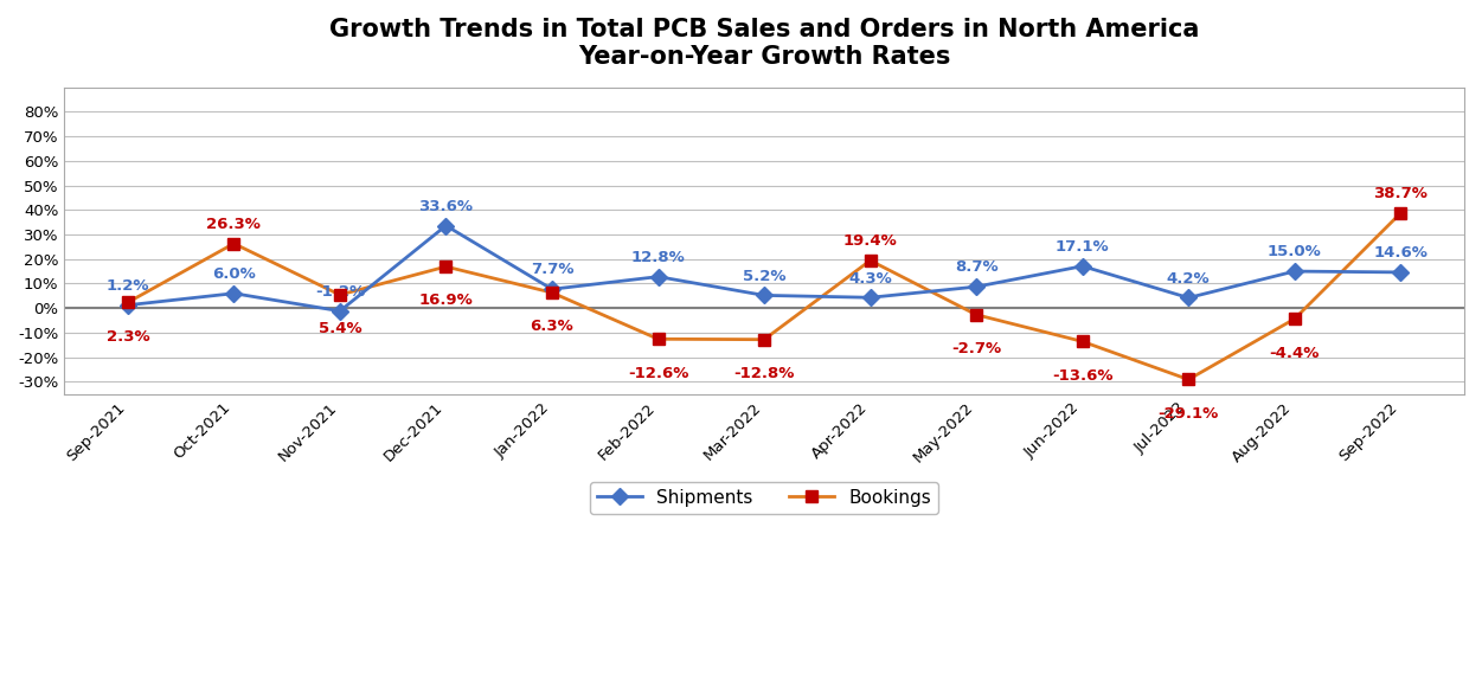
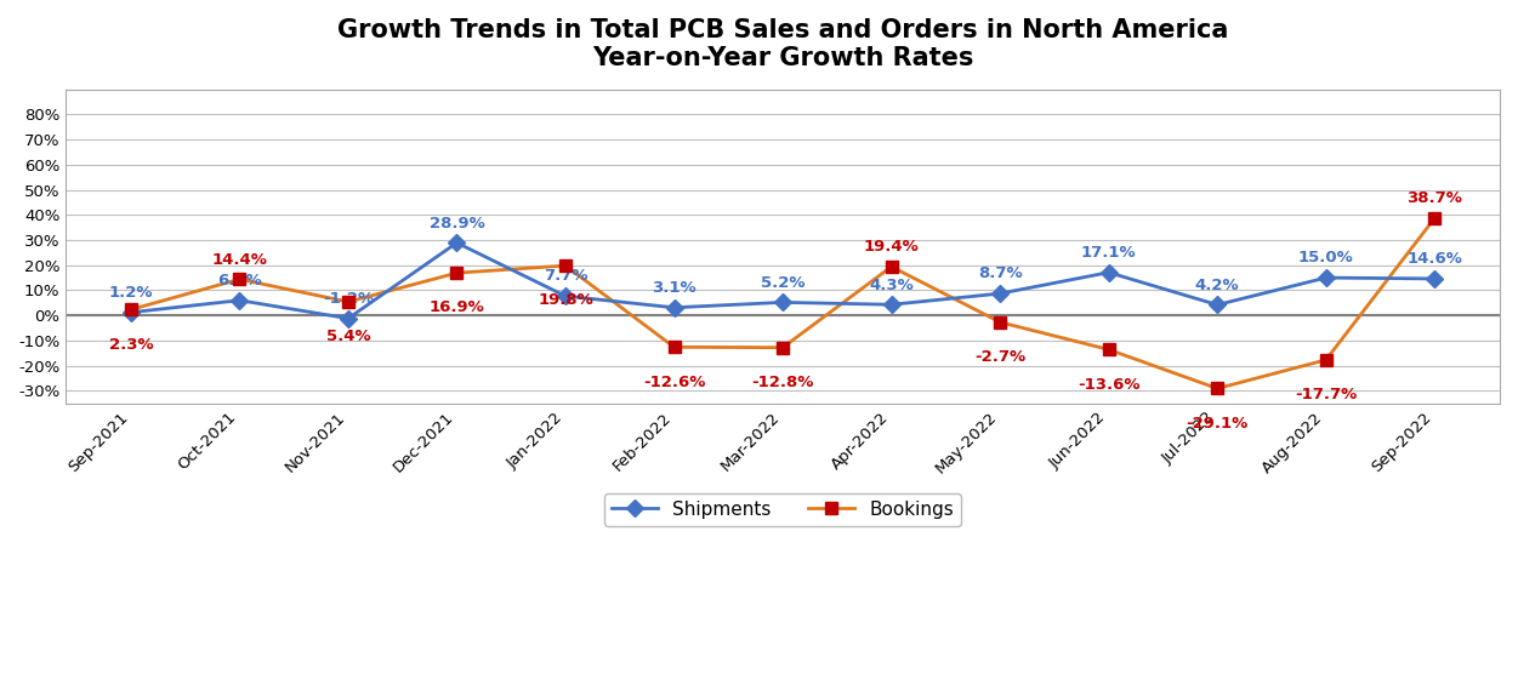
Bookings/Oct-2021: 26.3% -> 14.4%
Shipments/Dec-2021: 33.6% -> 28.9%
Bookings/Jan-2022: 6.3% -> 19.8%
Shipments/Feb-2022: 12.8% -> 3.1%
Bookings/Aug-2022: -4.4% -> -17.7%
